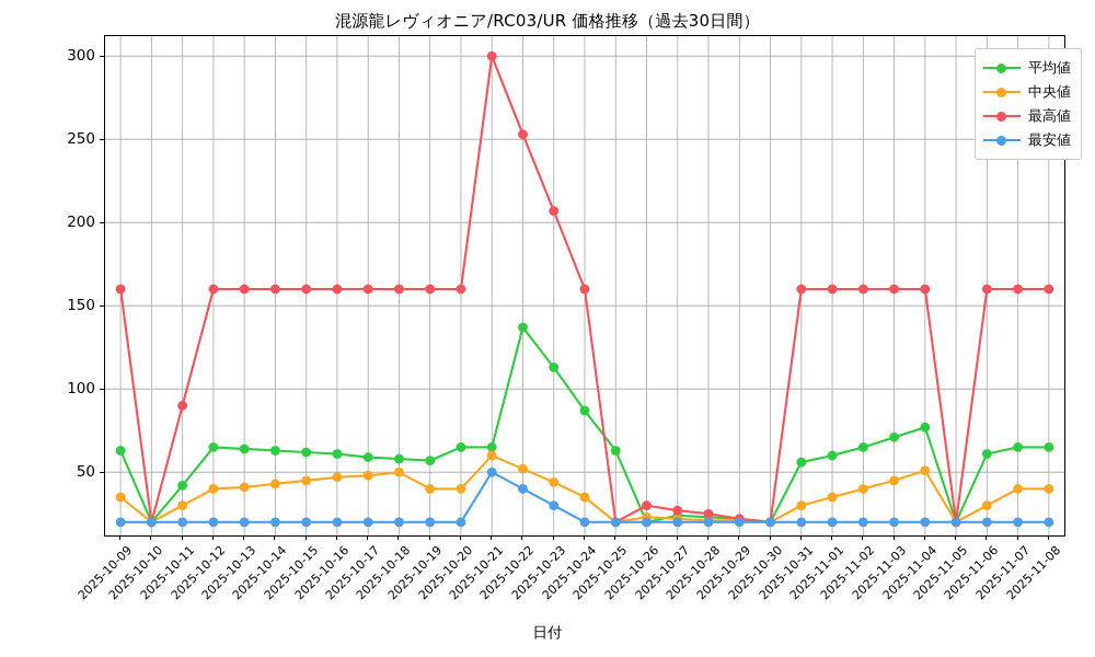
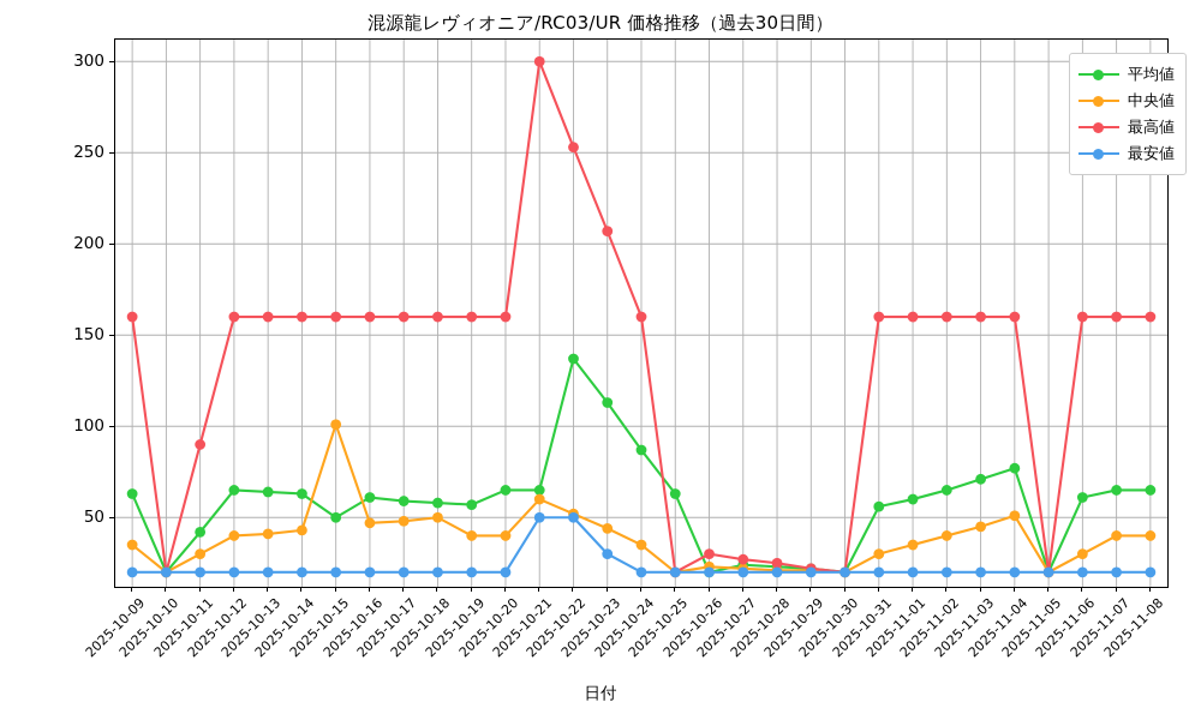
平均値/2025-10-15: 62 -> 50
中央値/2025-10-15: 45 -> 101
最安値/2025-10-22: 40 -> 50
